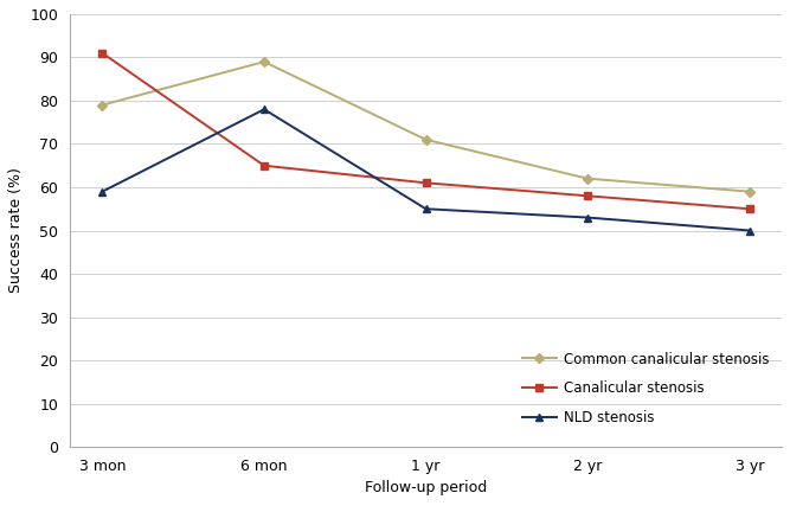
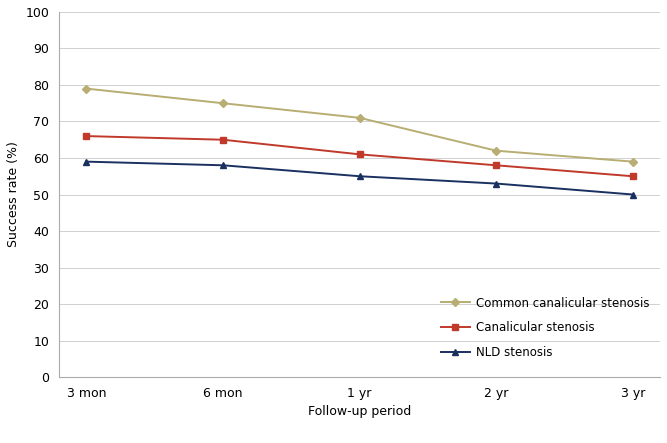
Canalicular stenosis/3 mon: 91 -> 66
Common canalicular stenosis/6 mon: 89 -> 75
NLD stenosis/6 mon: 78 -> 58
